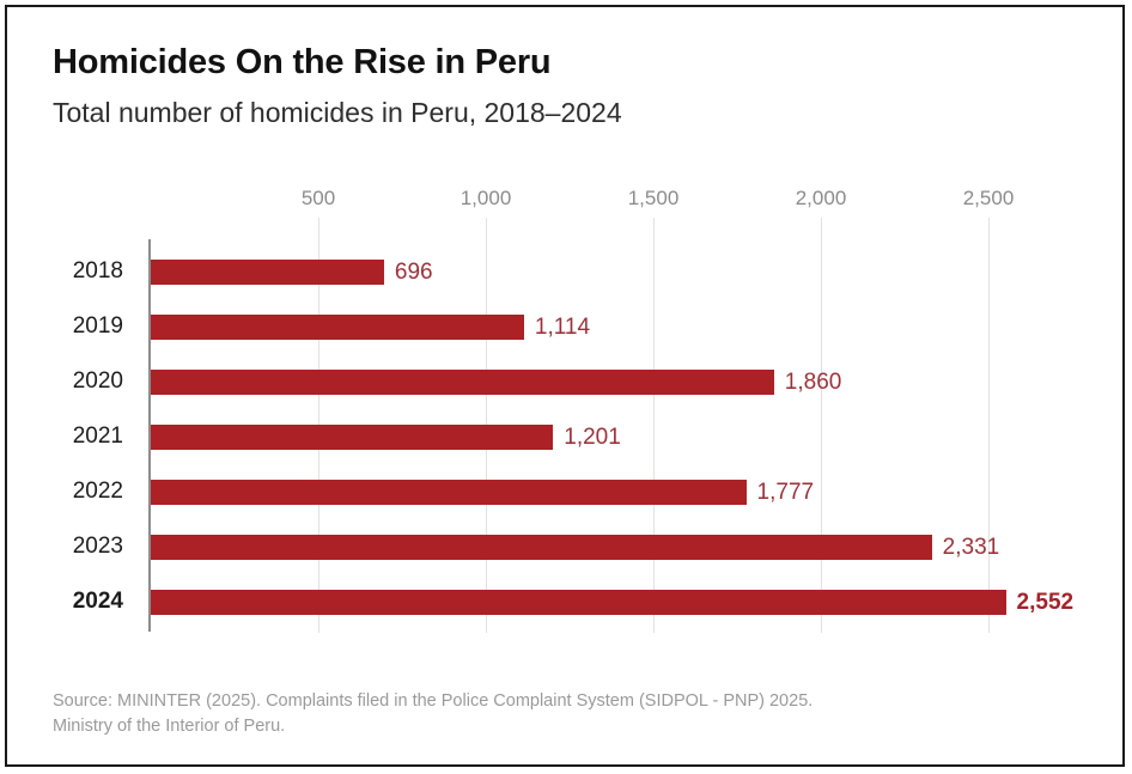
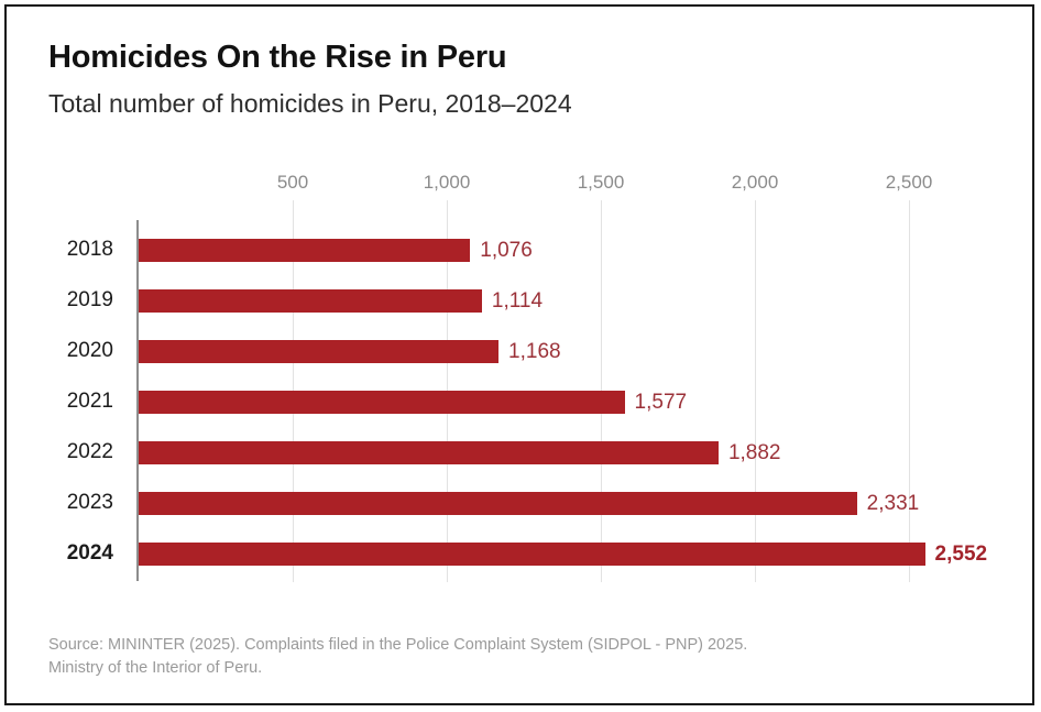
2018: 696 -> 1,076
2020: 1,860 -> 1,168
2021: 1,201 -> 1,577
2022: 1,777 -> 1,882
